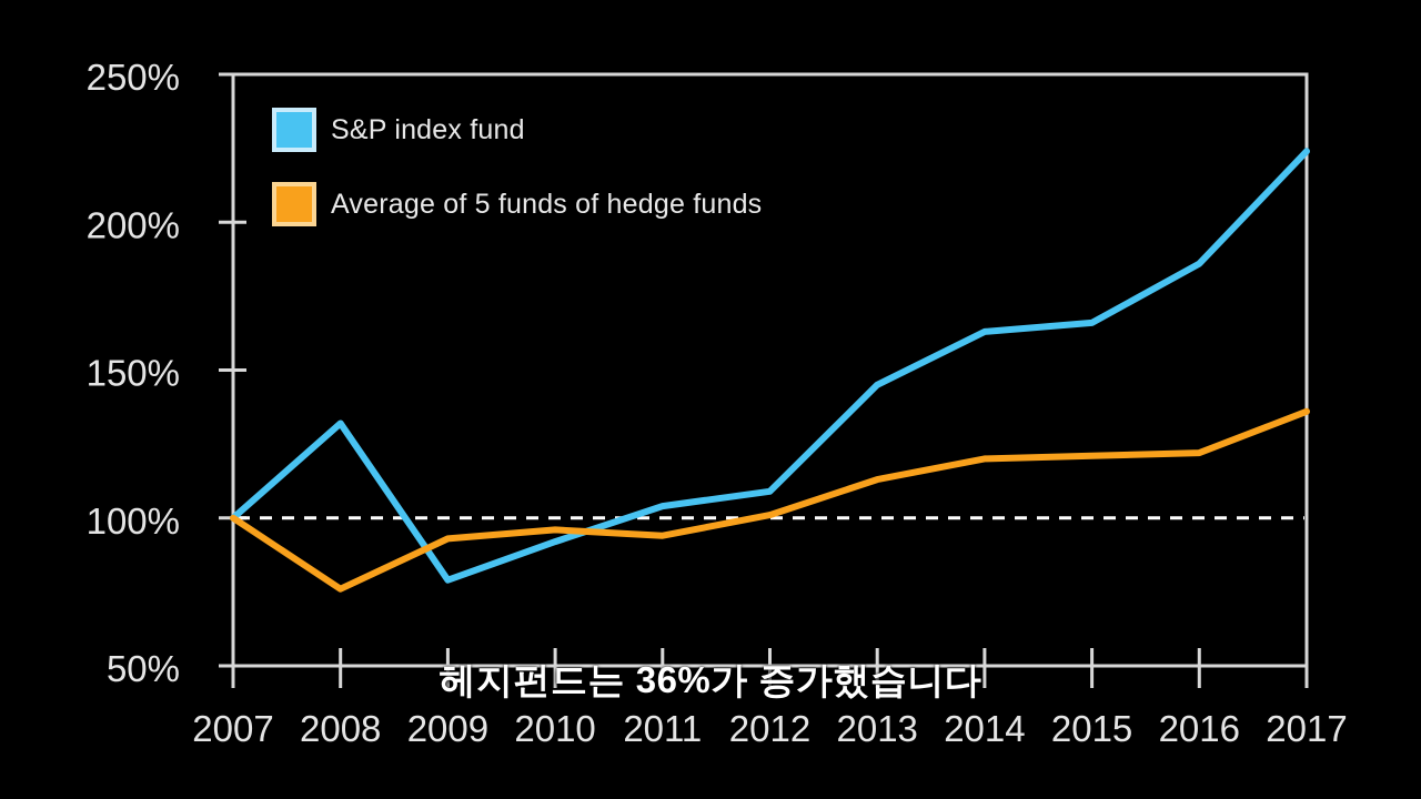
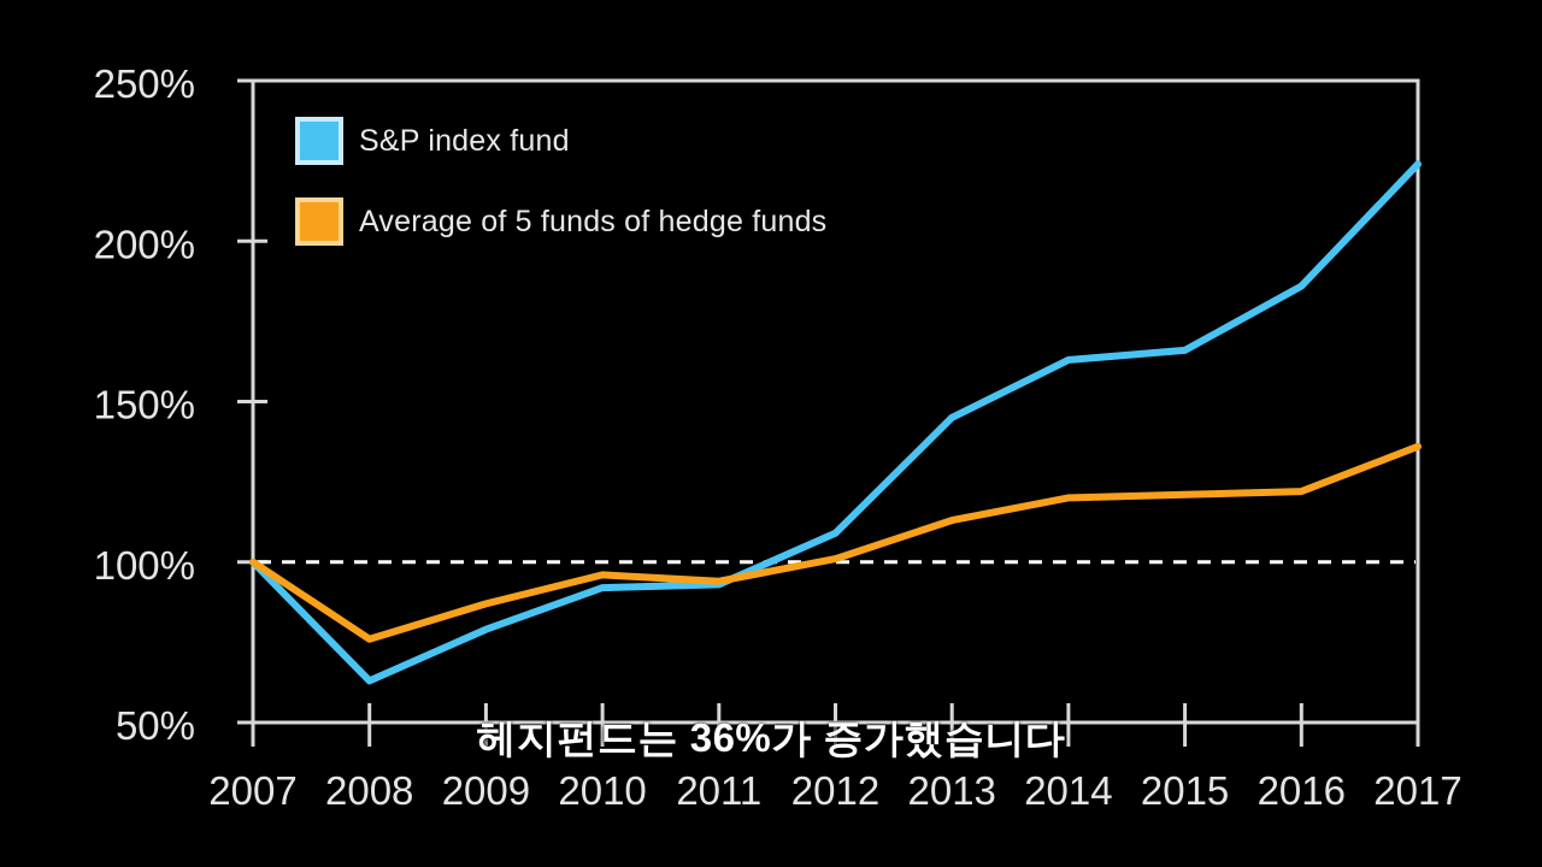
S&P index fund/2008: 132% -> 63%
Average of 5 funds of hedge funds/2009: 93% -> 87%
S&P index fund/2011: 104% -> 93%
